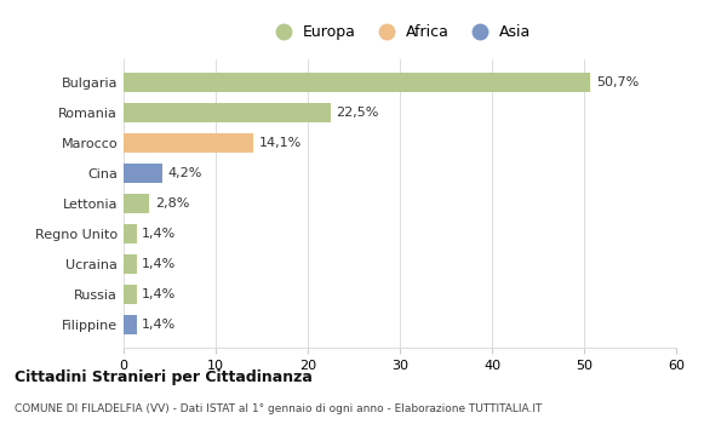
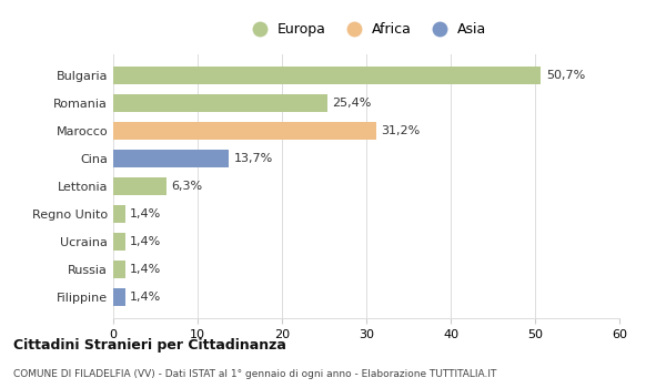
Romania: 22,5% -> 25,4%
Marocco: 14,1% -> 31,2%
Cina: 4,2% -> 13,7%
Lettonia: 2,8% -> 6,3%
